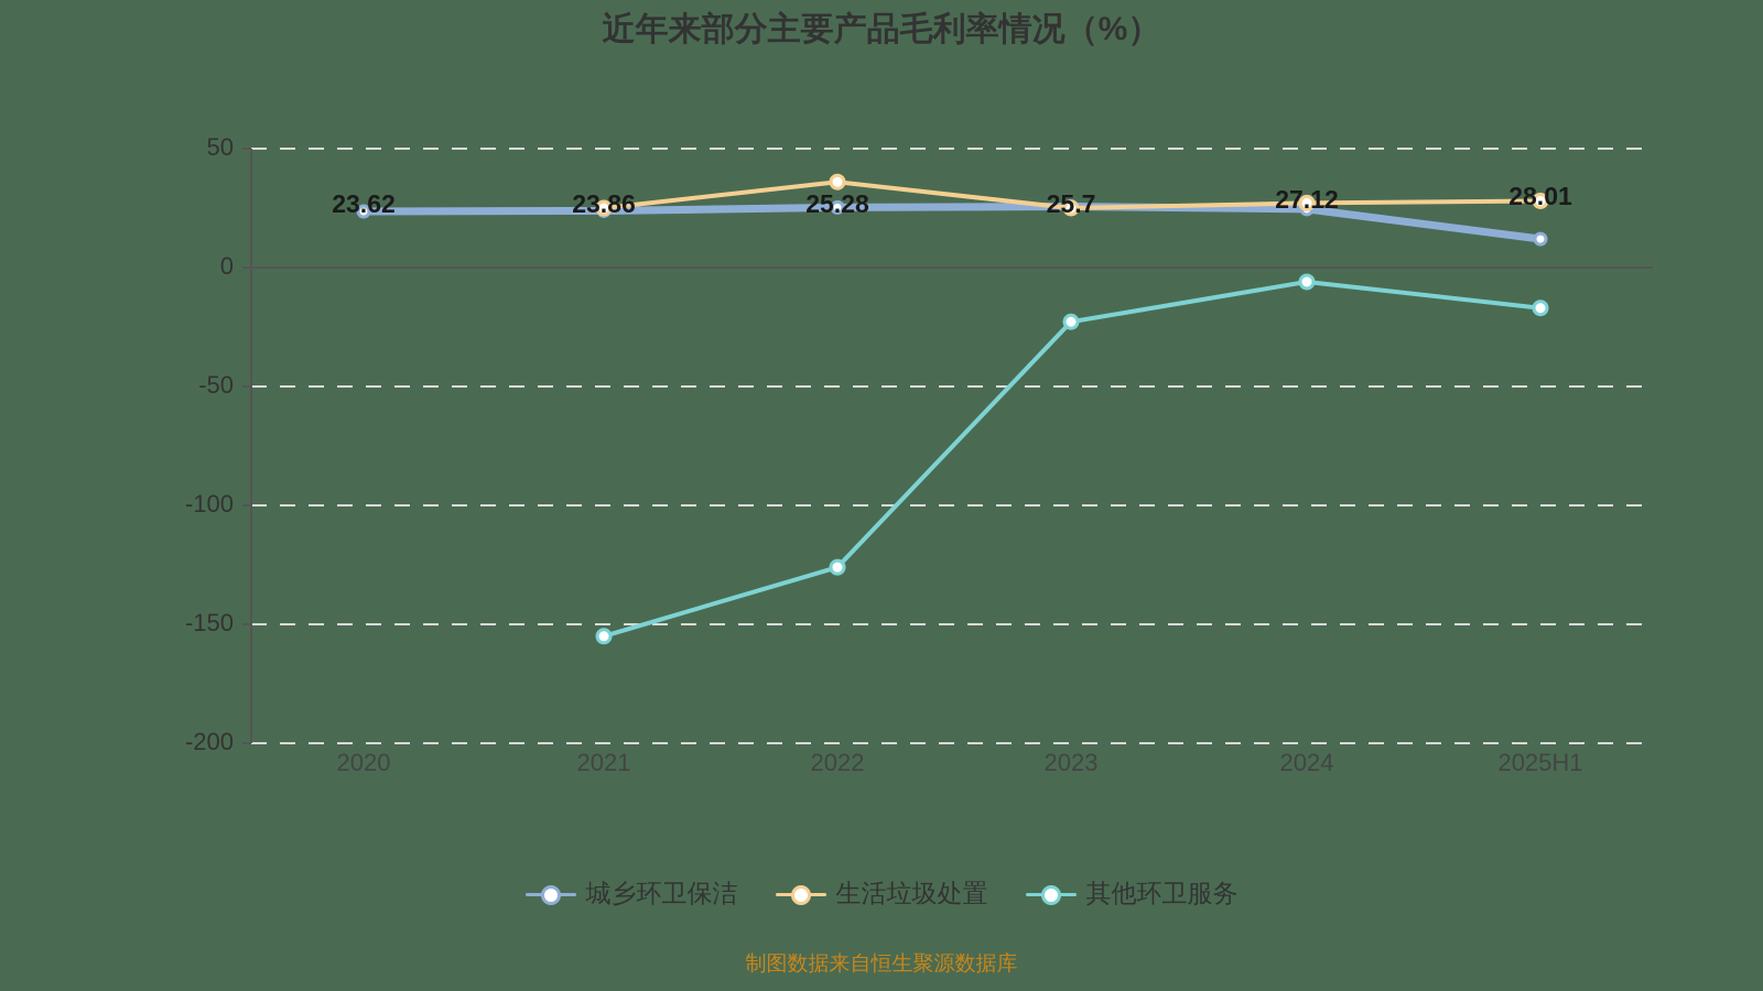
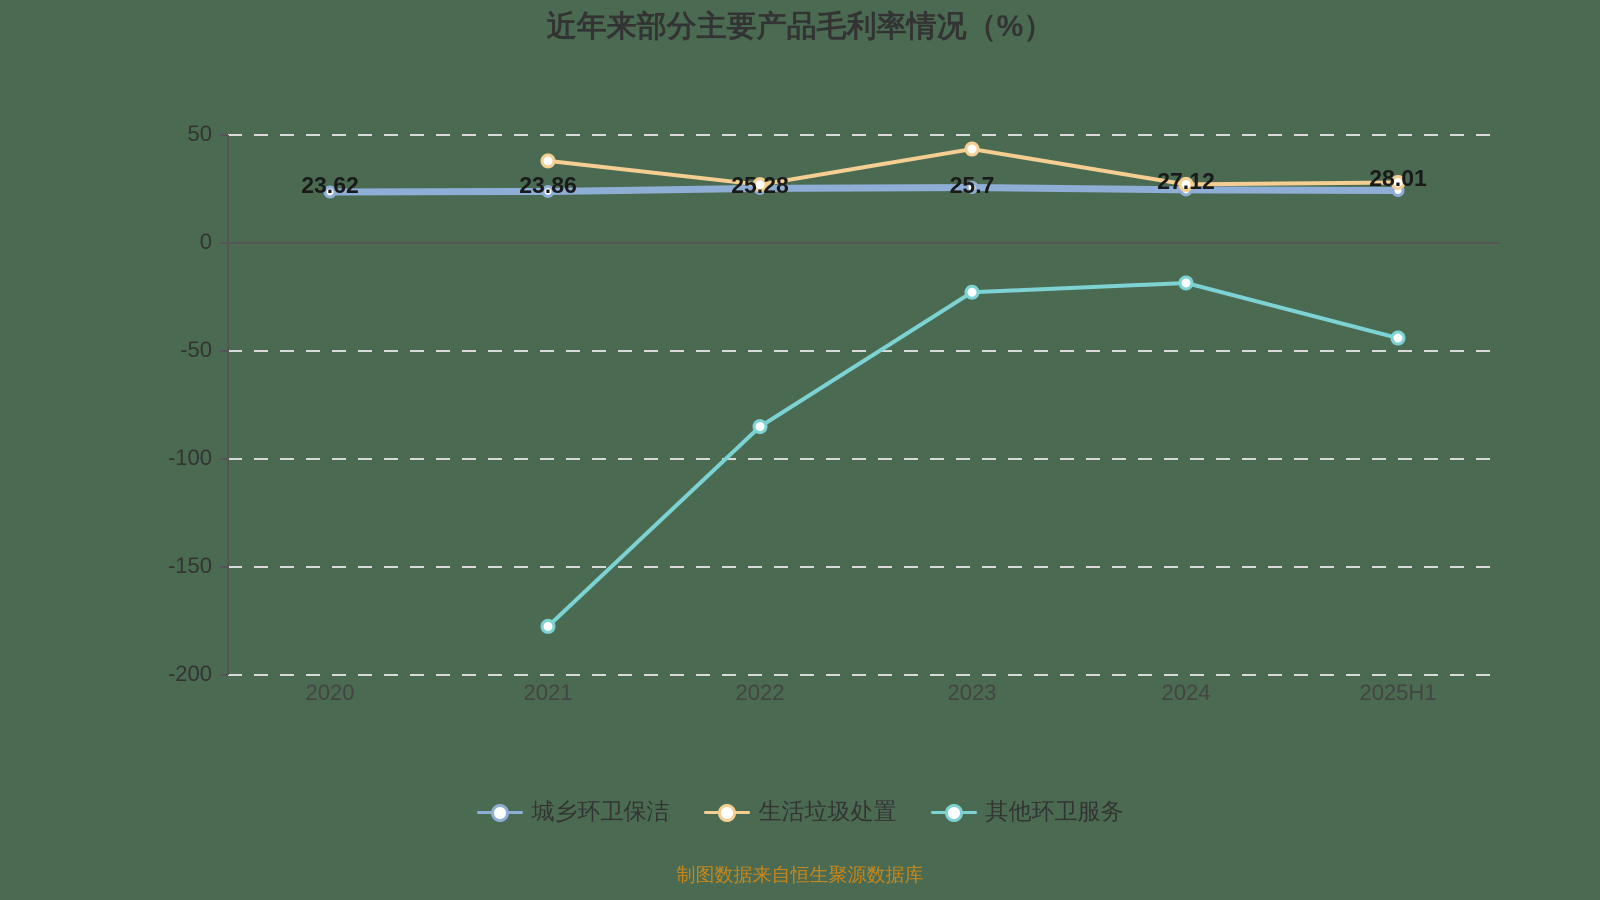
生活垃圾处置/2021: 25 -> 38
其他环卫服务/2021: -155 -> -178
生活垃圾处置/2022: 36 -> 27
其他环卫服务/2022: -126 -> -85
生活垃圾处置/2023: 25 -> 44
其他环卫服务/2024: -6 -> -18
城乡环卫保洁/2025H1: 12 -> 24
其他环卫服务/2025H1: -17 -> -44
